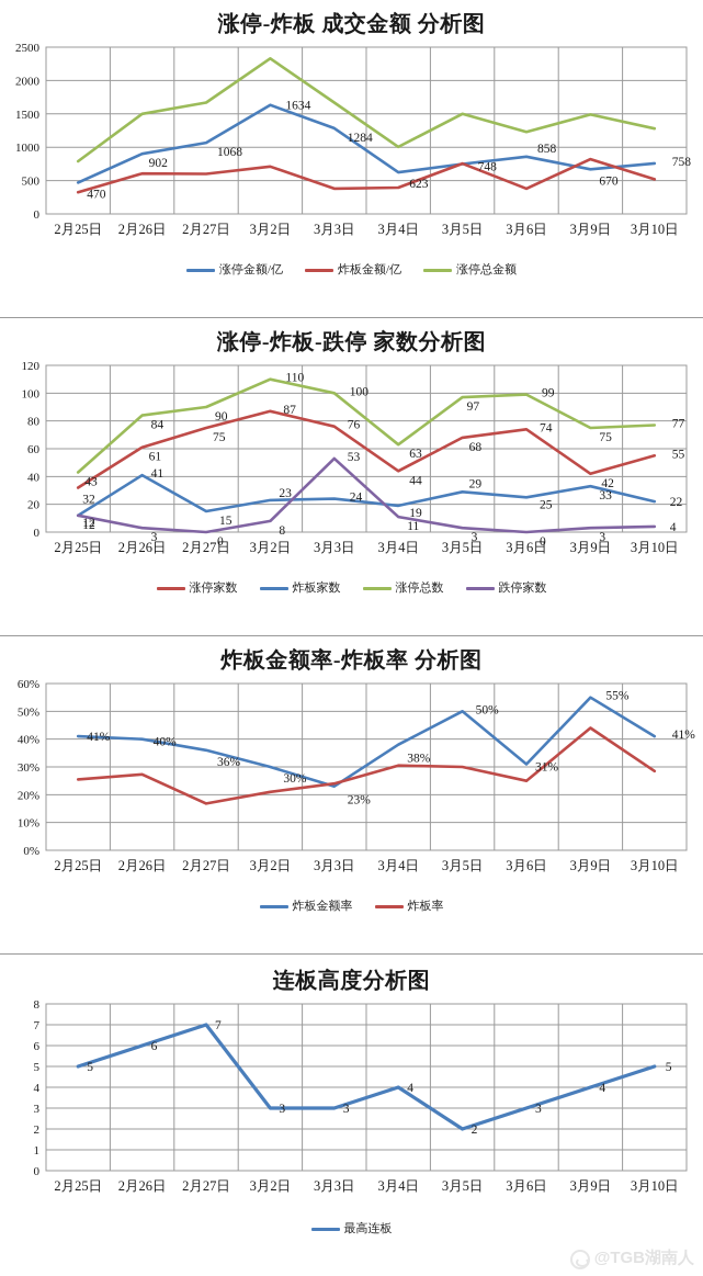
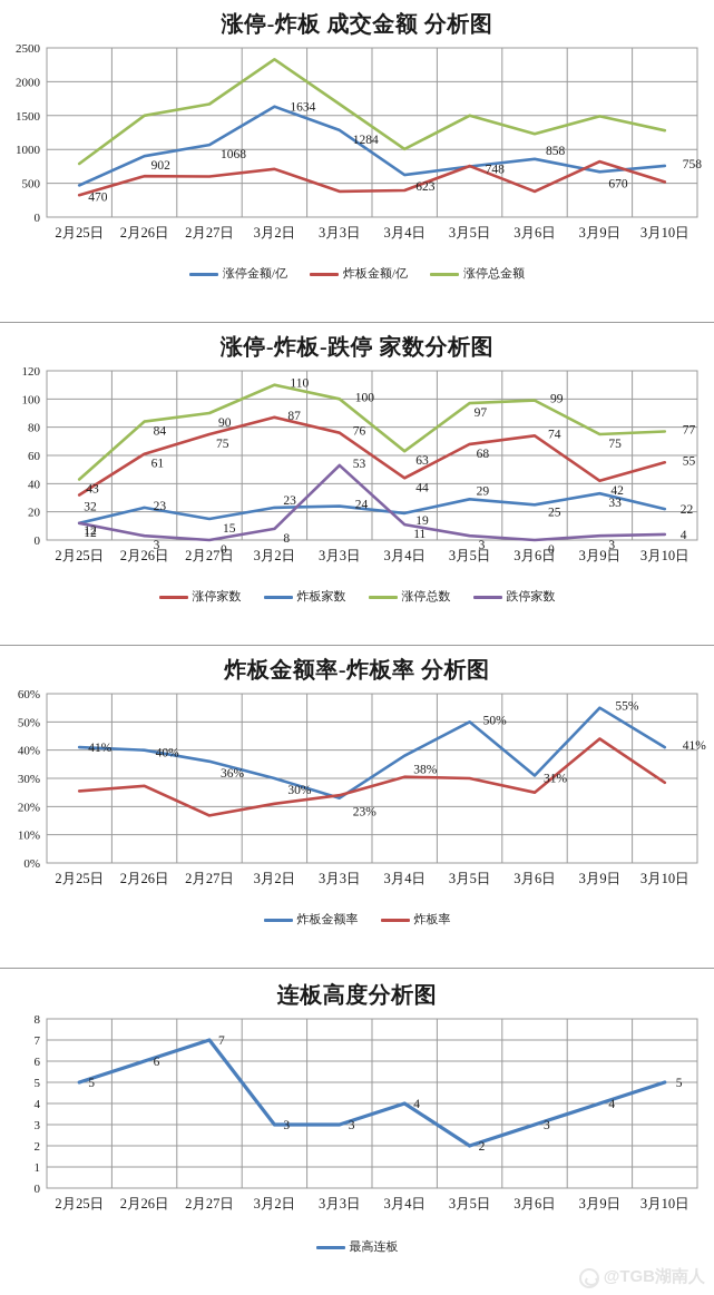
涨停-炸板-跌停 家数分析图/炸板家数/2月26日: 41 -> 23
